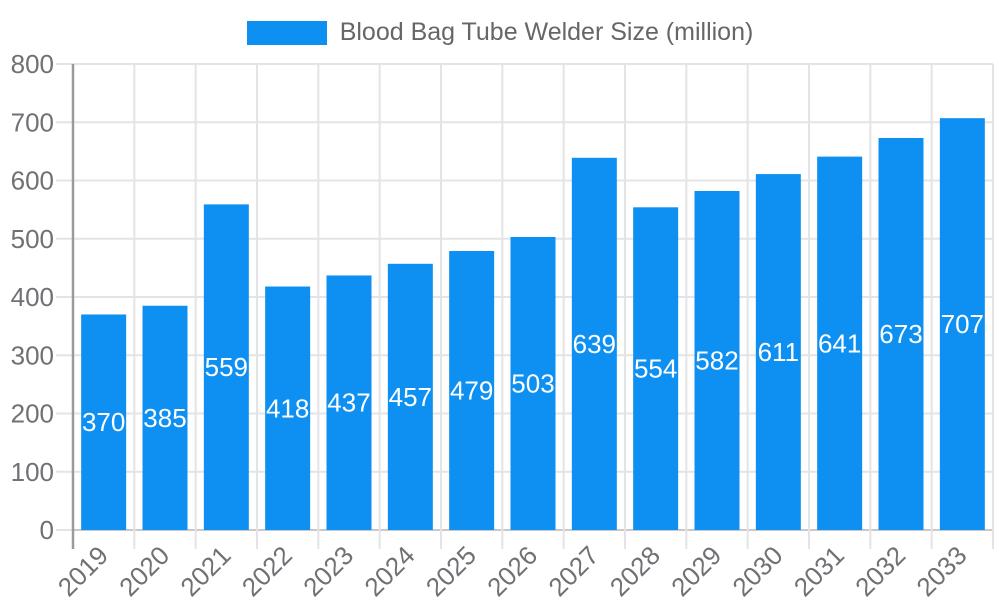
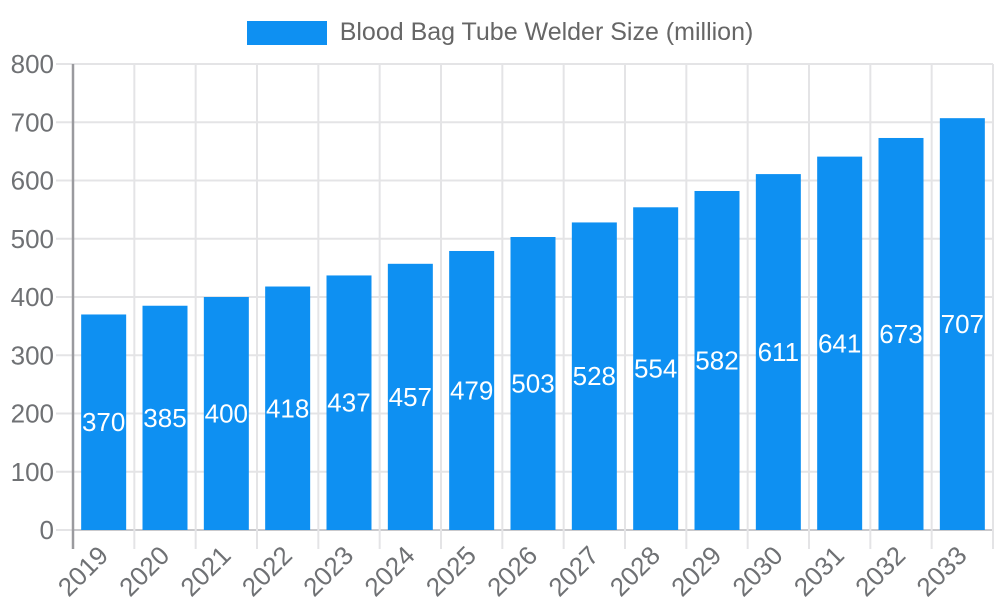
2021: 559 -> 400
2027: 639 -> 528
